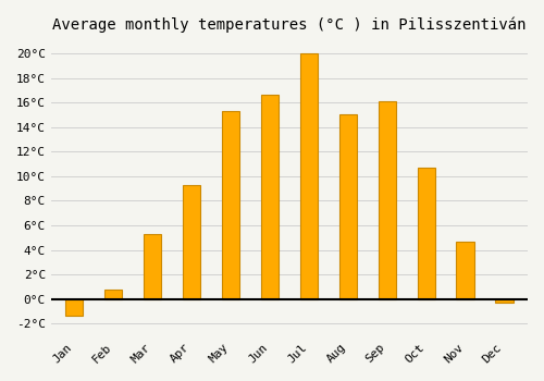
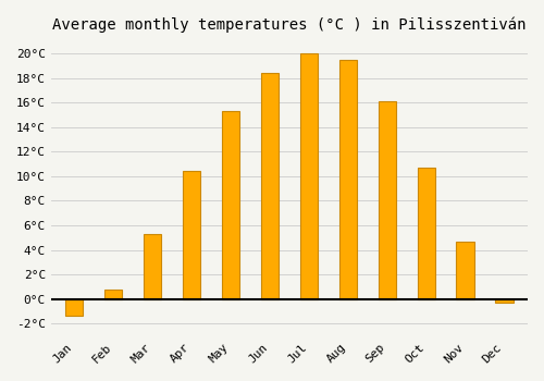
Apr: 9.3°C -> 10.4°C
Jun: 16.6°C -> 18.4°C
Aug: 15.0°C -> 19.5°C
